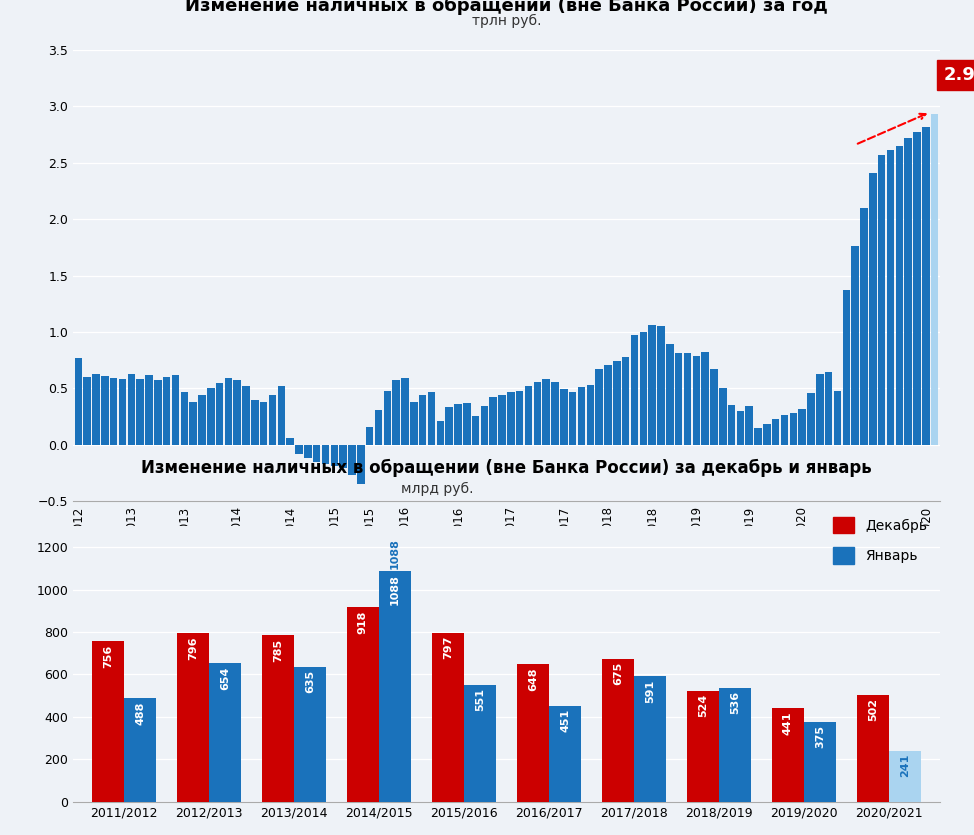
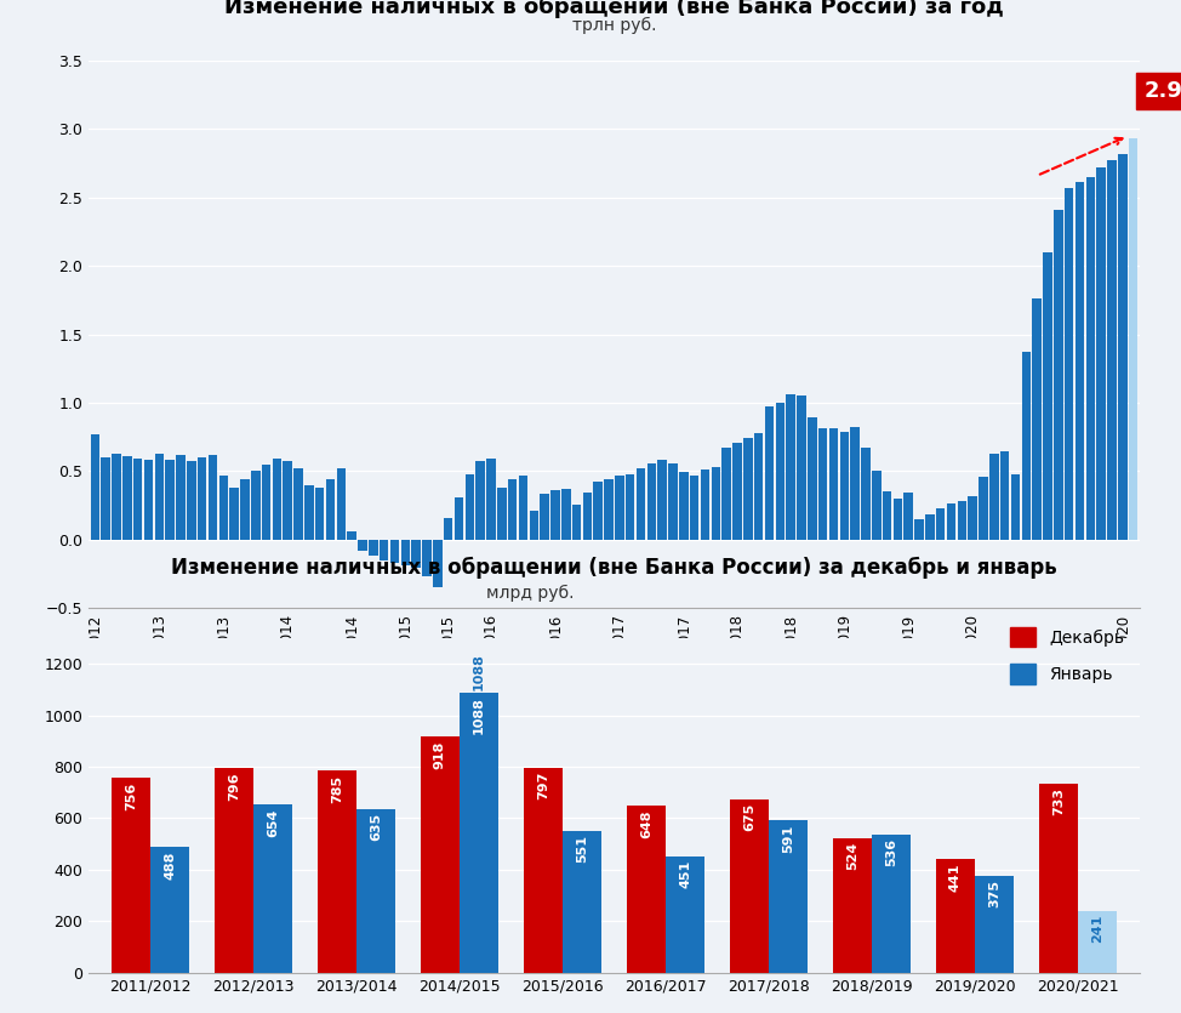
Декабрь/2020/2021: 502 -> 733
